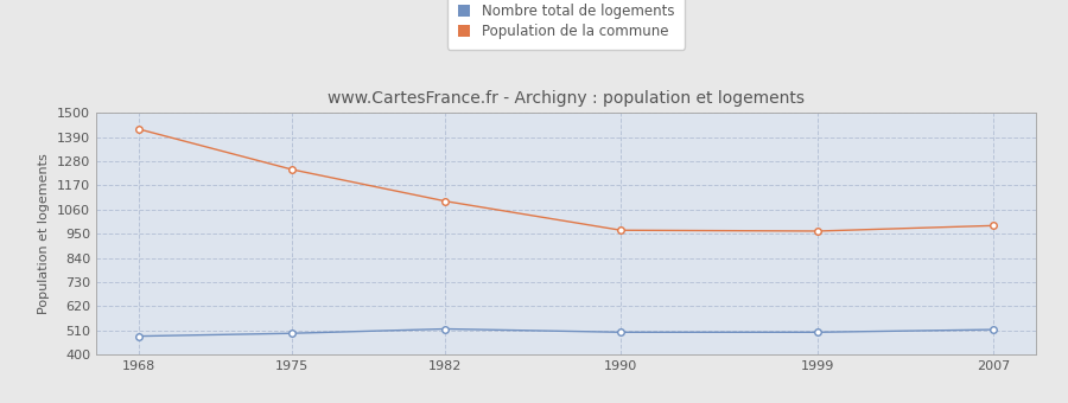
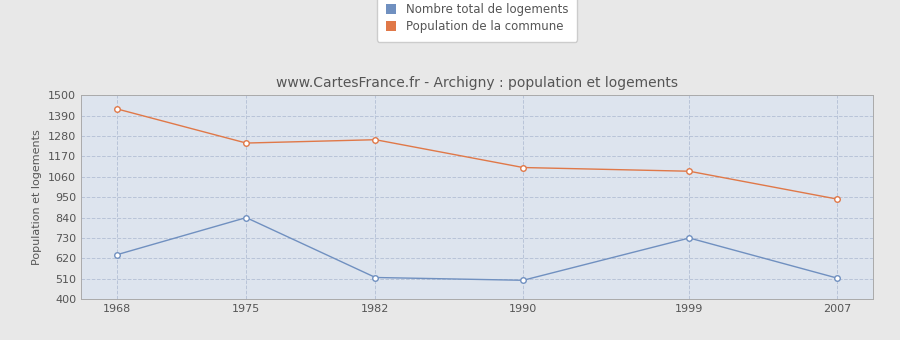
Nombre total de logements/1968: 480 -> 640
Nombre total de logements/1975: 500 -> 840
Population de la commune/1982: 1100 -> 1260
Population de la commune/1990: 970 -> 1110
Nombre total de logements/1999: 500 -> 730
Population de la commune/1999: 960 -> 1090
Population de la commune/2007: 990 -> 940
